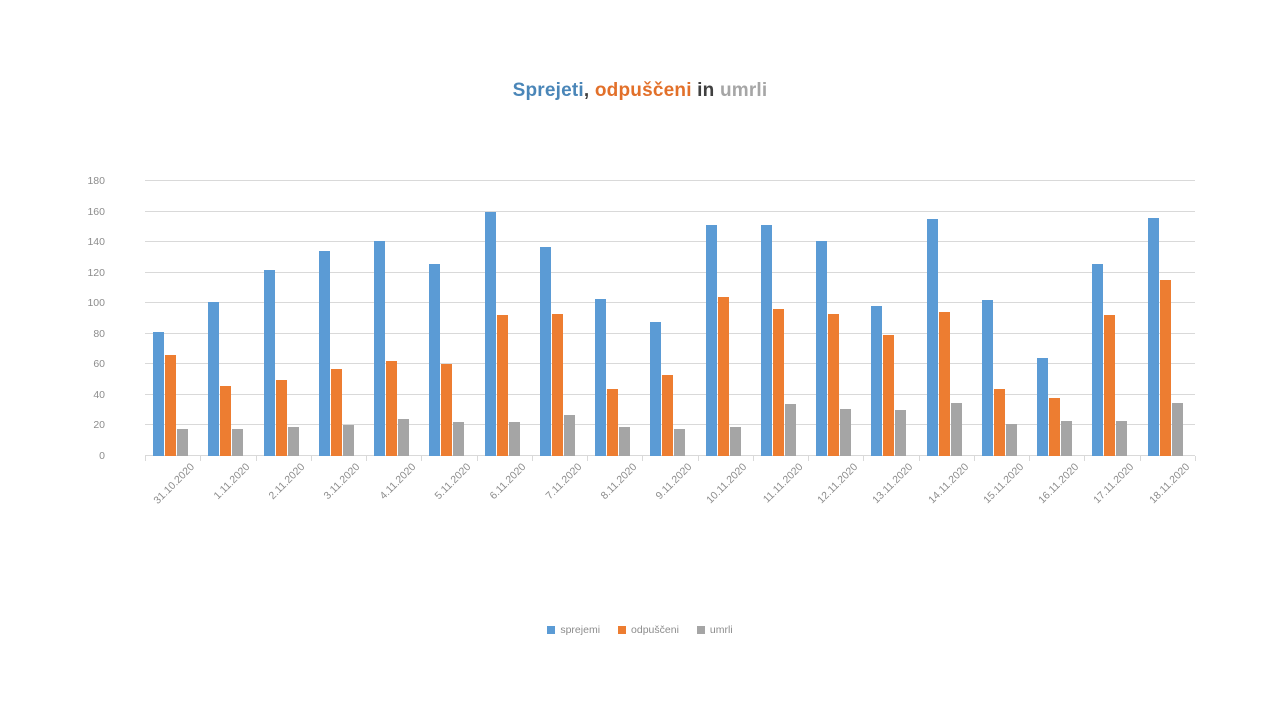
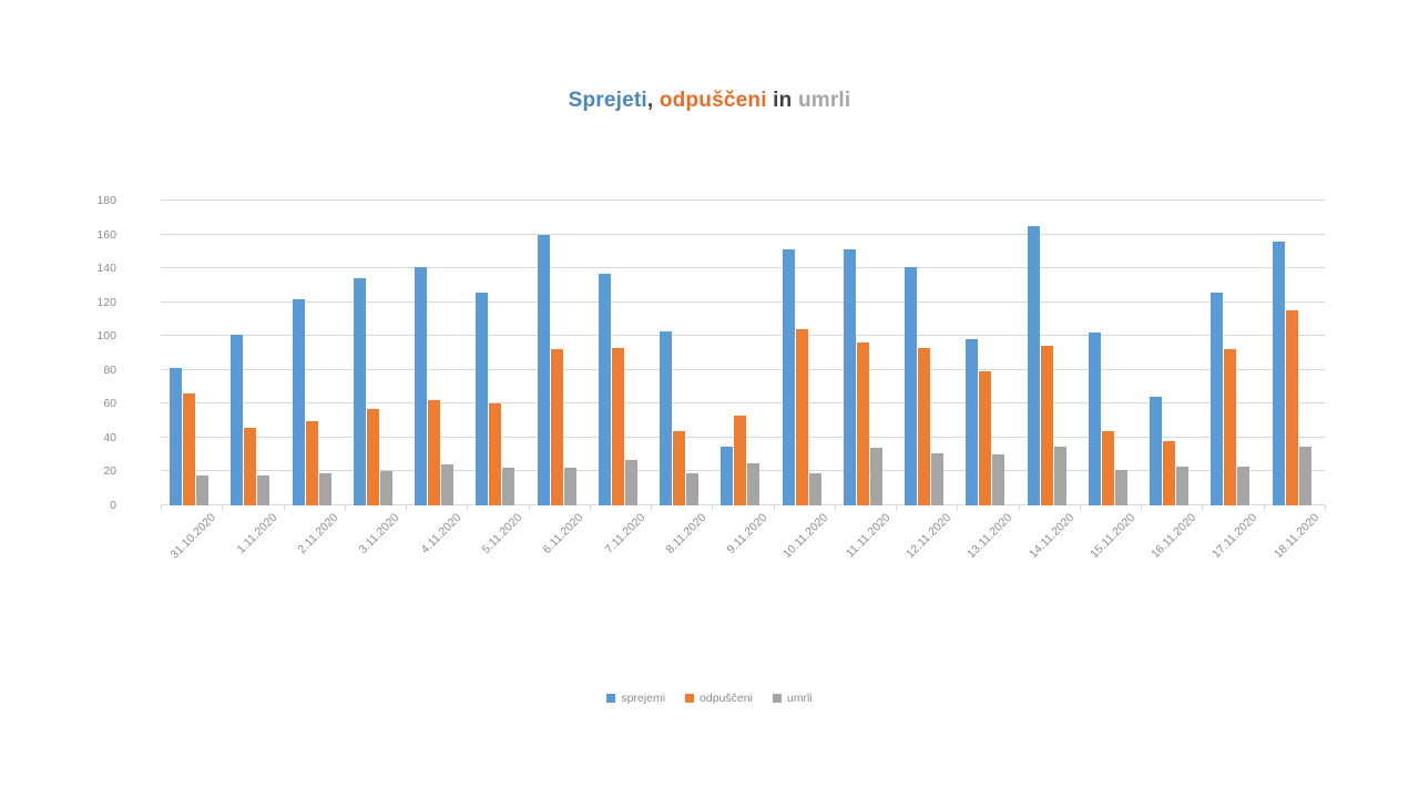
sprejemi/9.11.2020: 88 -> 35
umrli/9.11.2020: 18 -> 25
sprejemi/14.11.2020: 155 -> 165
